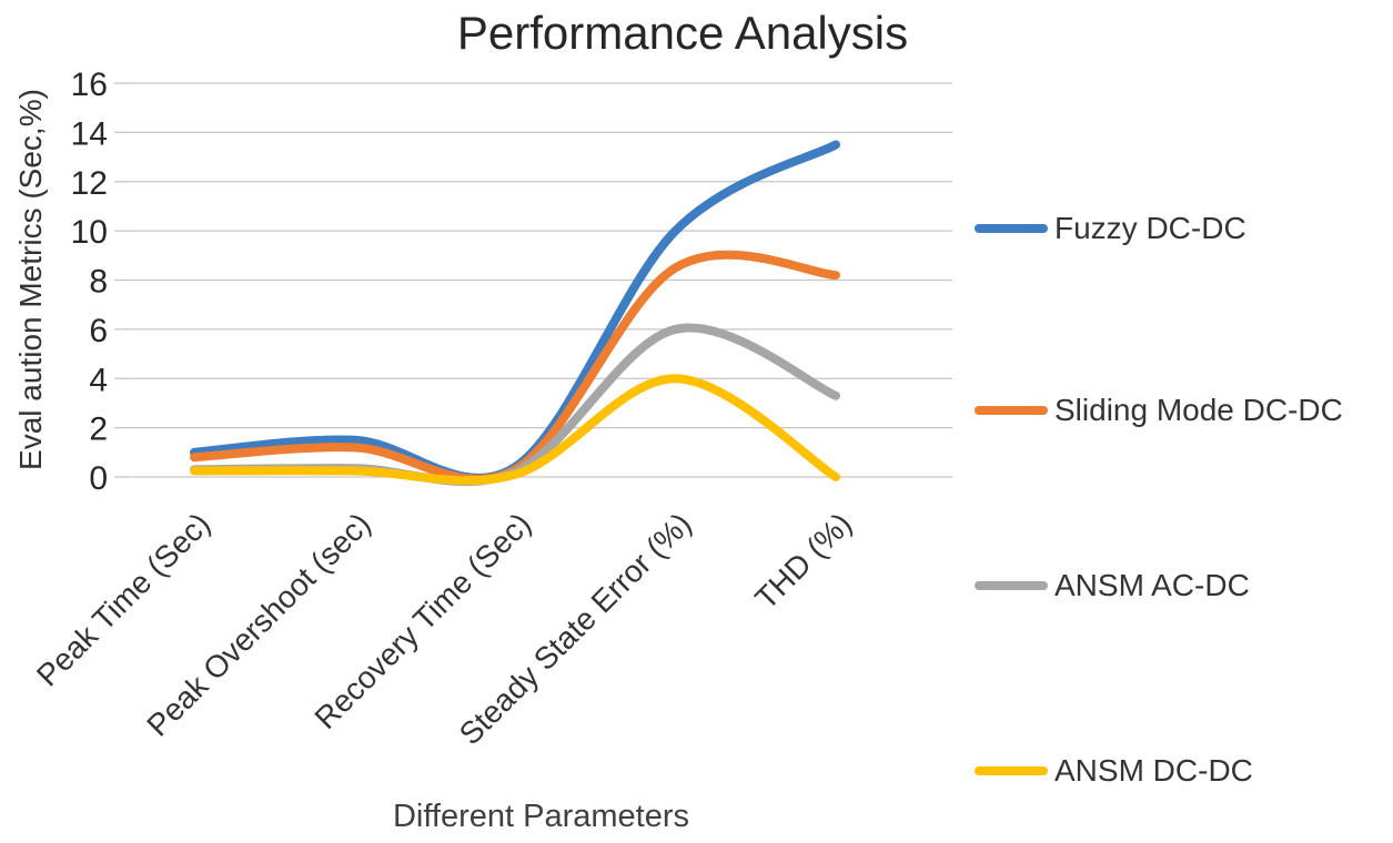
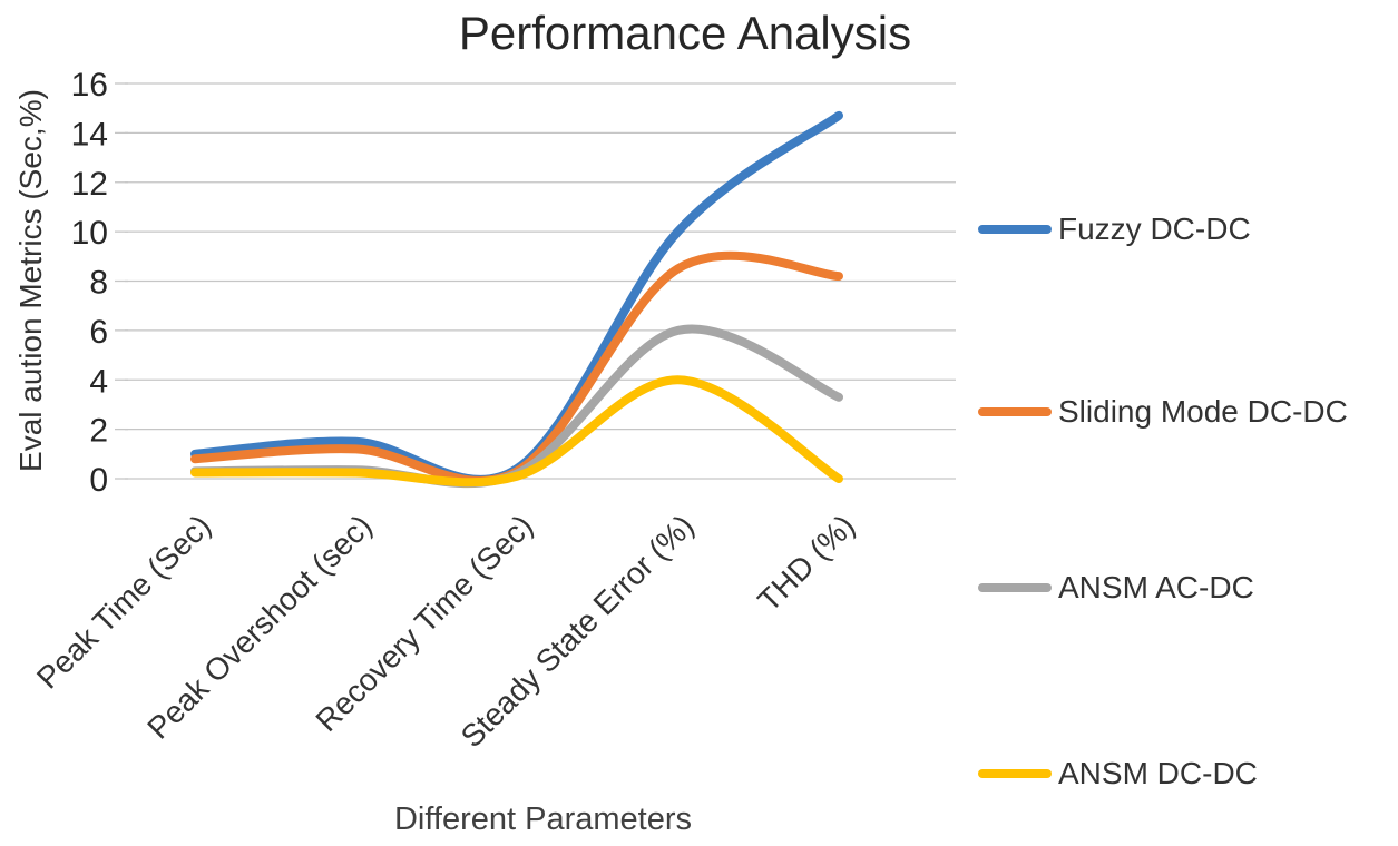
Fuzzy DC-DC/THD (%): 13.5 -> 14.7
